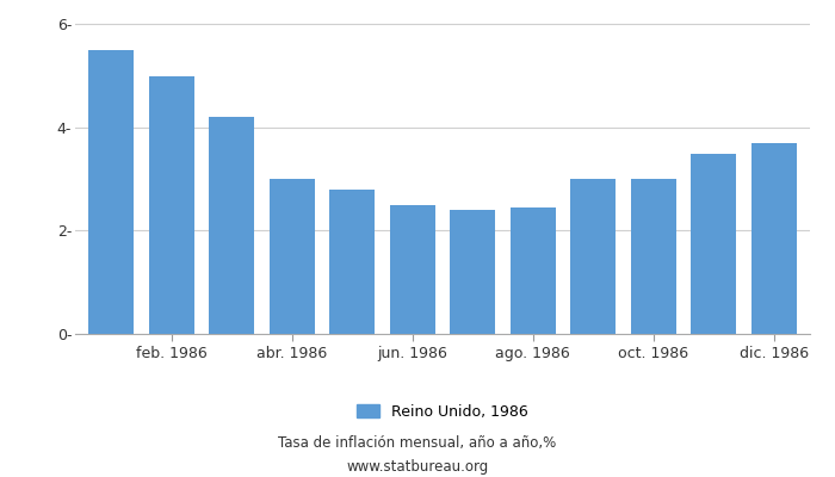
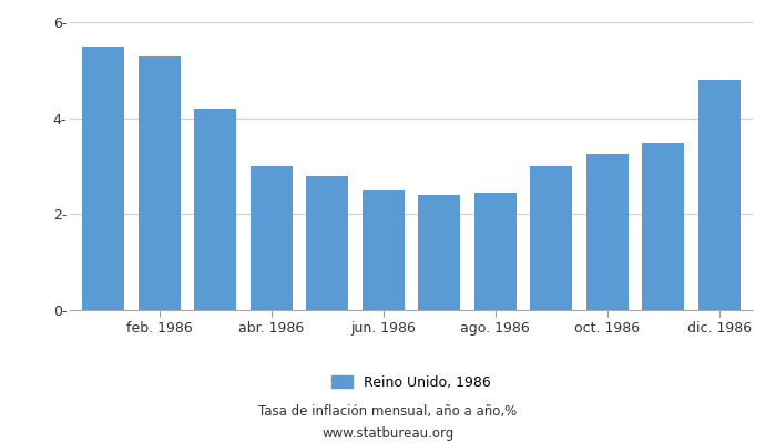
feb. 1986: 5.00- -> 5.30-
oct. 1986: 3.00- -> 3.25-
dic. 1986: 3.70- -> 4.80-
